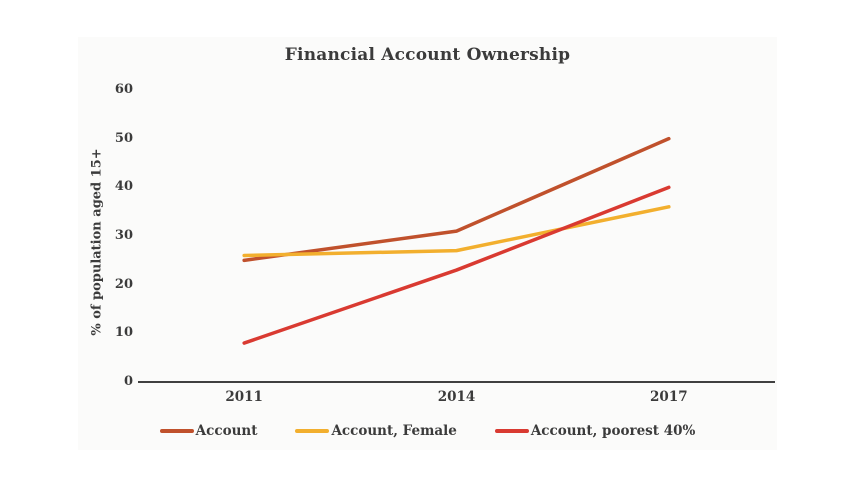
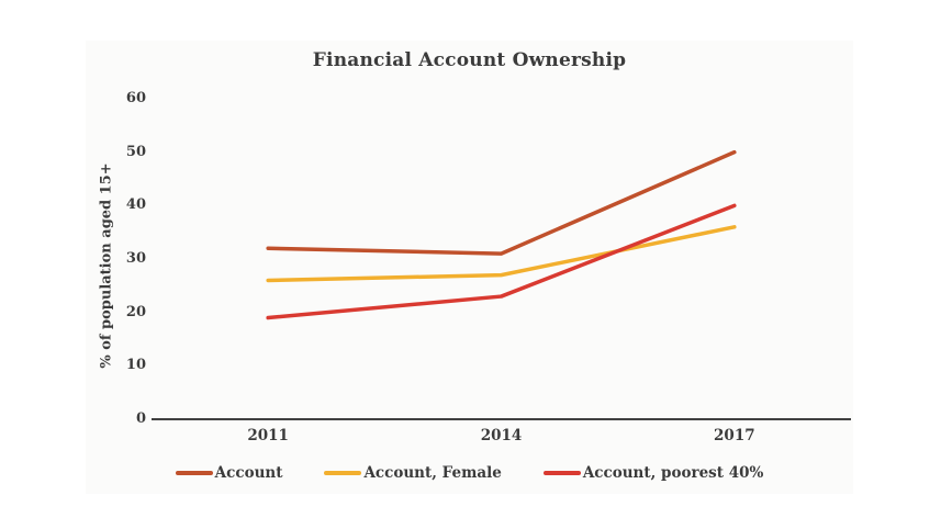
Account/2011: 25 -> 32
Account, poorest 40%/2011: 8 -> 19
